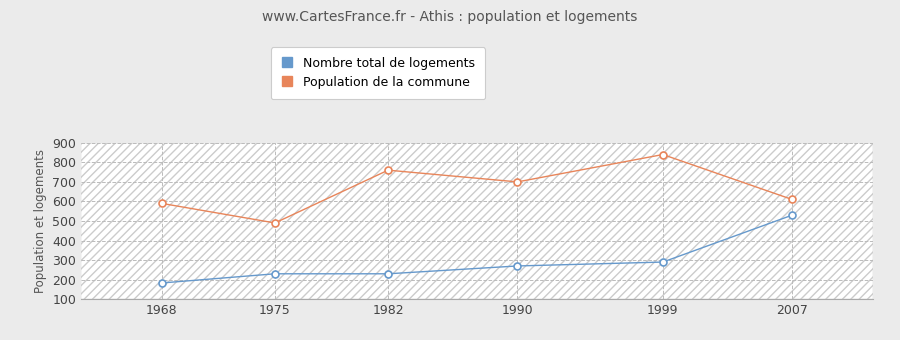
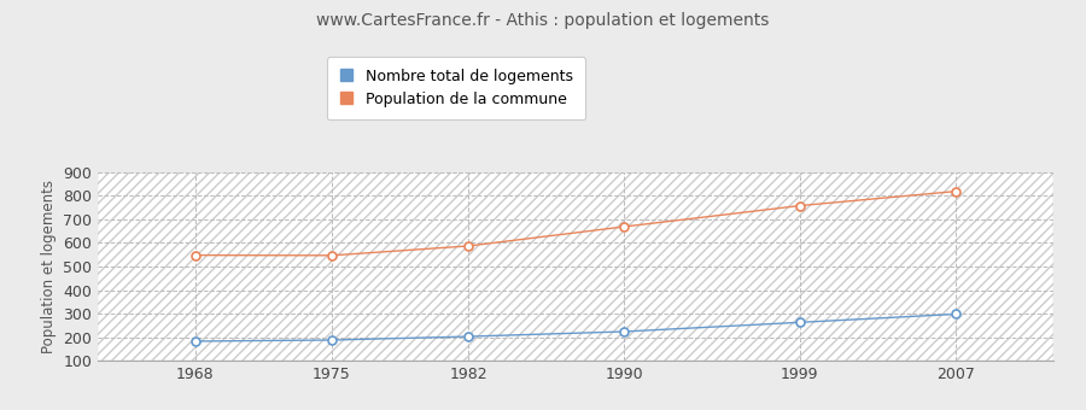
Population de la commune/1968: 590 -> 550
Nombre total de logements/1975: 230 -> 190
Population de la commune/1975: 490 -> 550
Nombre total de logements/1982: 230 -> 200
Population de la commune/1982: 760 -> 590
Nombre total de logements/1990: 270 -> 220
Population de la commune/1990: 700 -> 670
Nombre total de logements/1999: 290 -> 260
Population de la commune/1999: 840 -> 760
Nombre total de logements/2007: 530 -> 300
Population de la commune/2007: 610 -> 820
